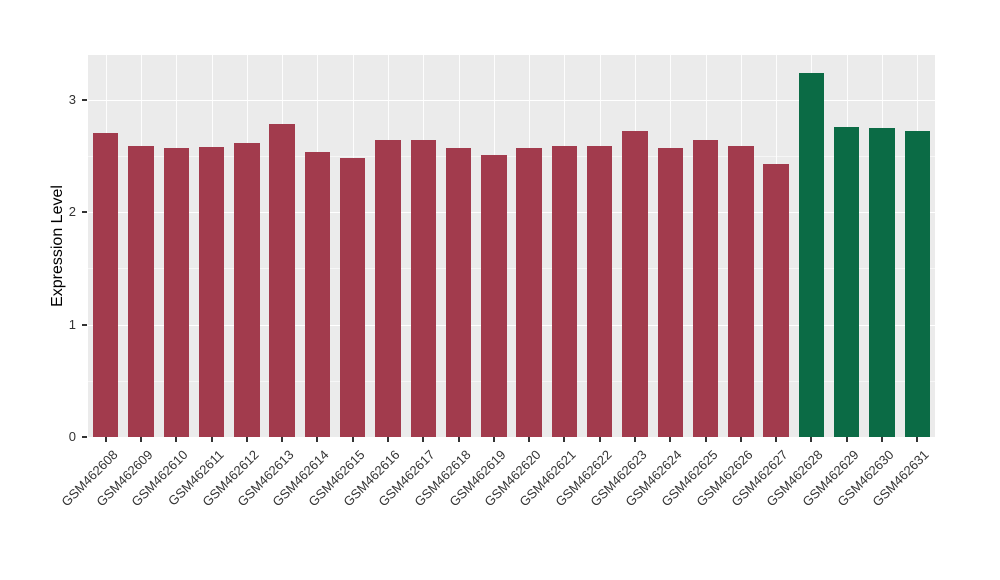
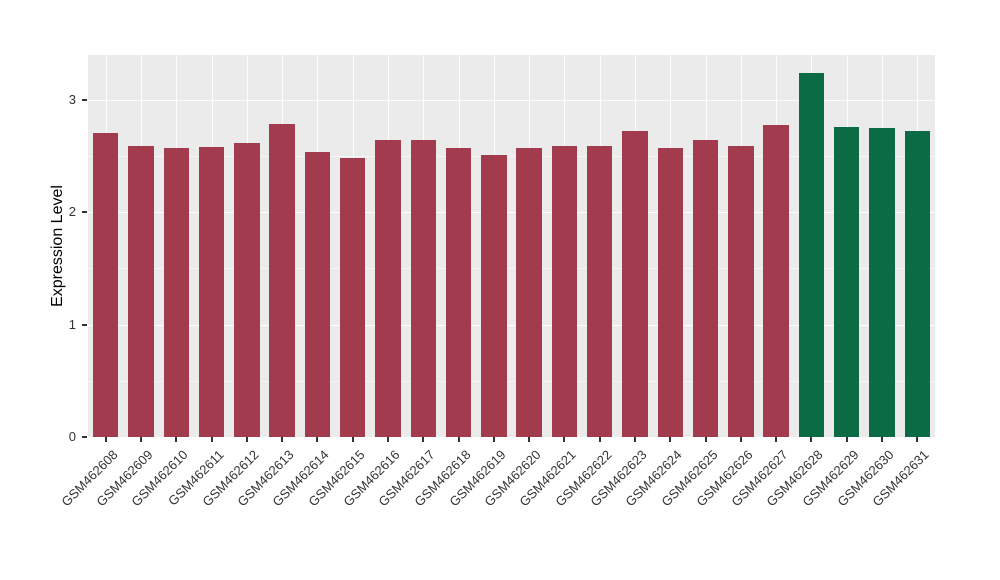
GSM462627: 2.43 -> 2.78
